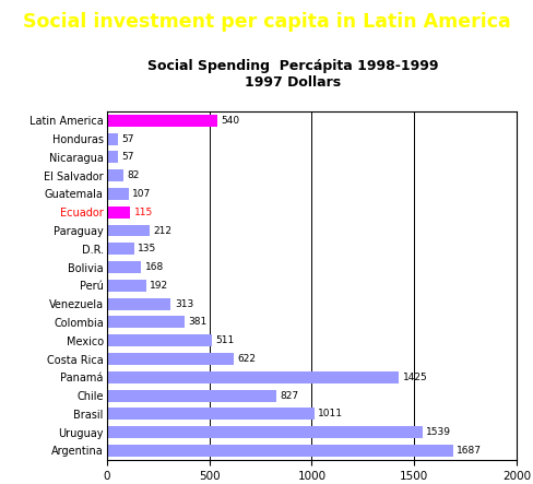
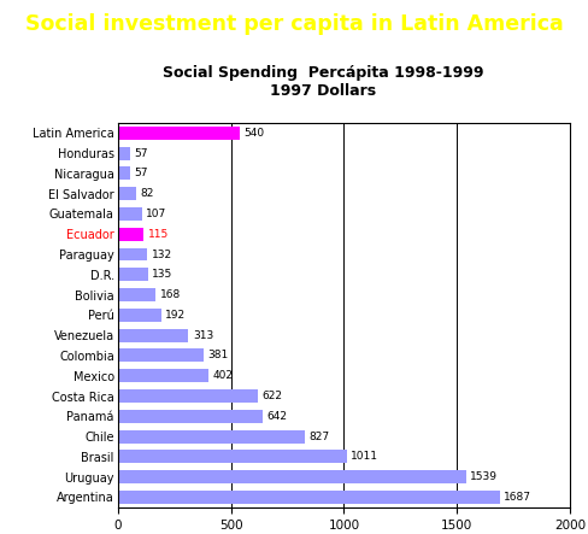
Paraguay: 212 -> 132
Mexico: 511 -> 402
Panamá: 1425 -> 642
